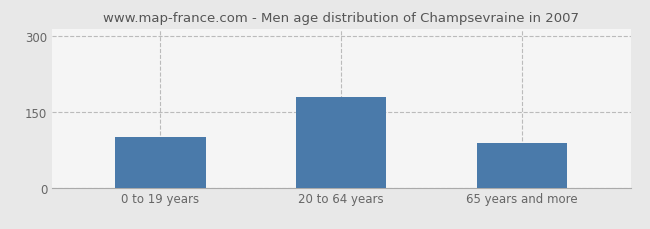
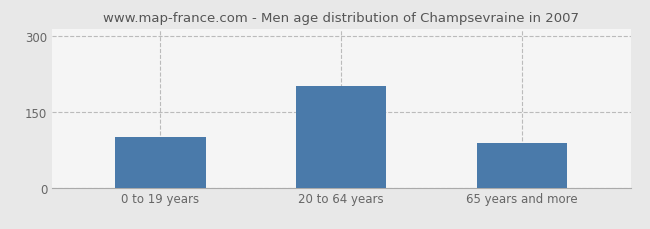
20 to 64 years: 180 -> 202
